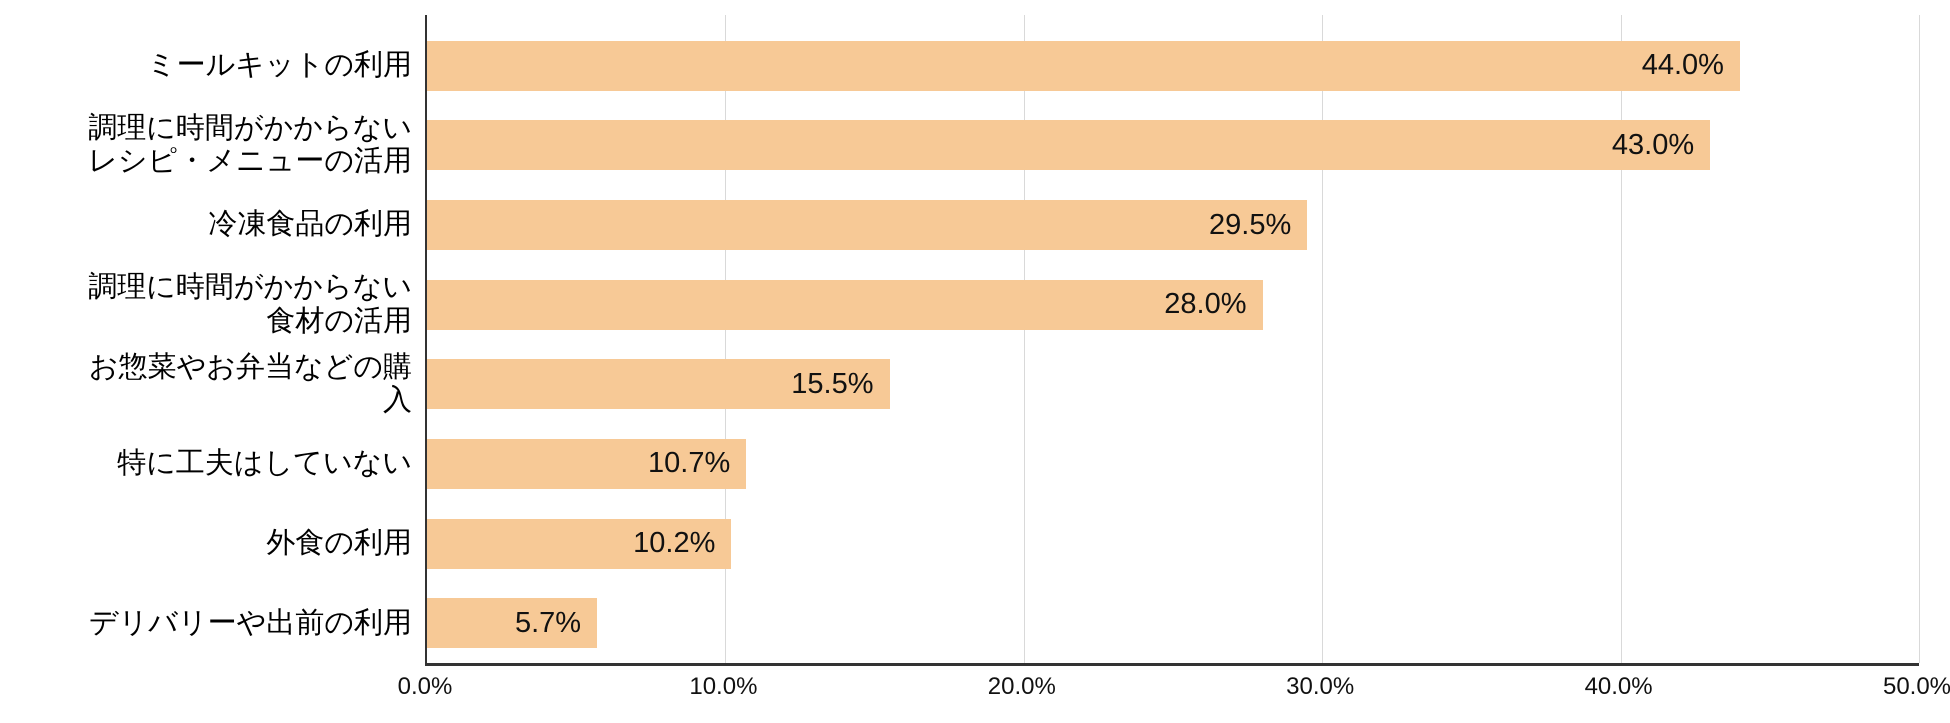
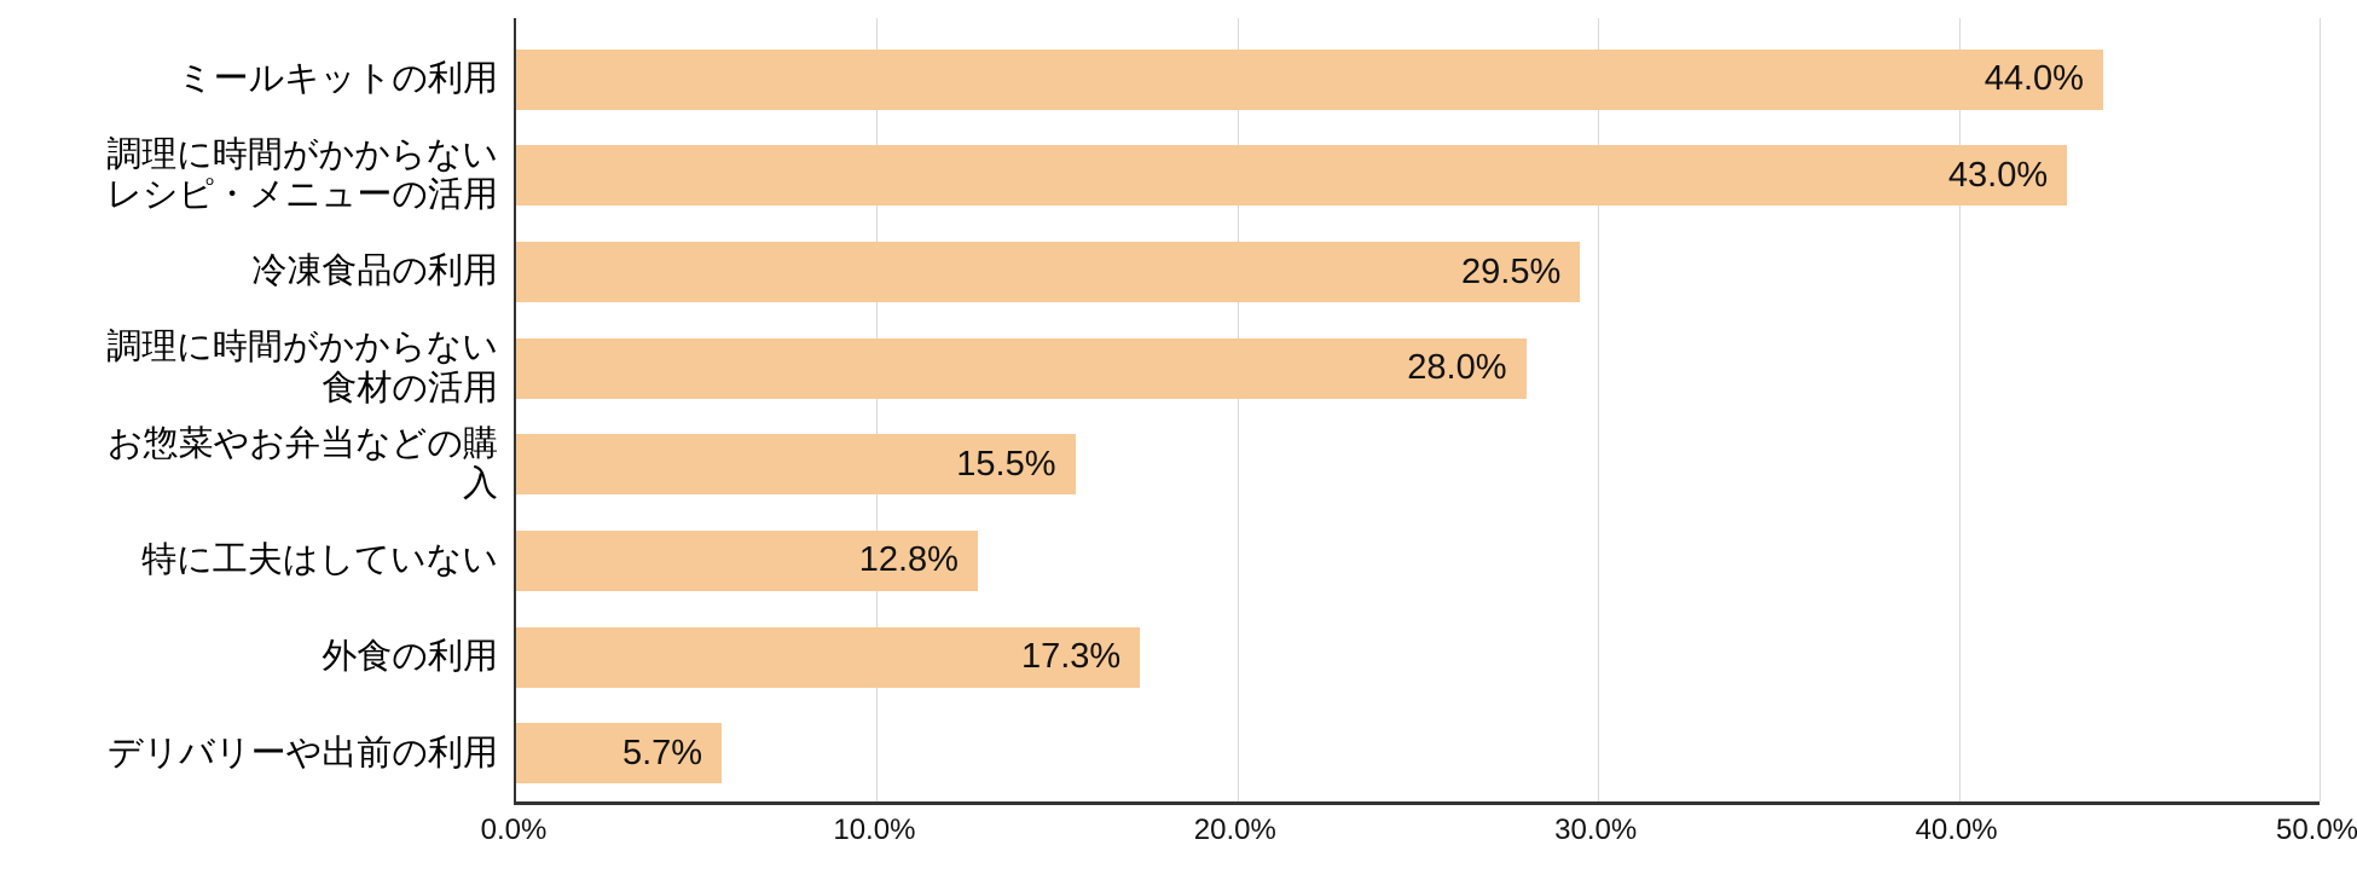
特に工夫はしていない: 10.7% -> 12.8%
外食の利用: 10.2% -> 17.3%
